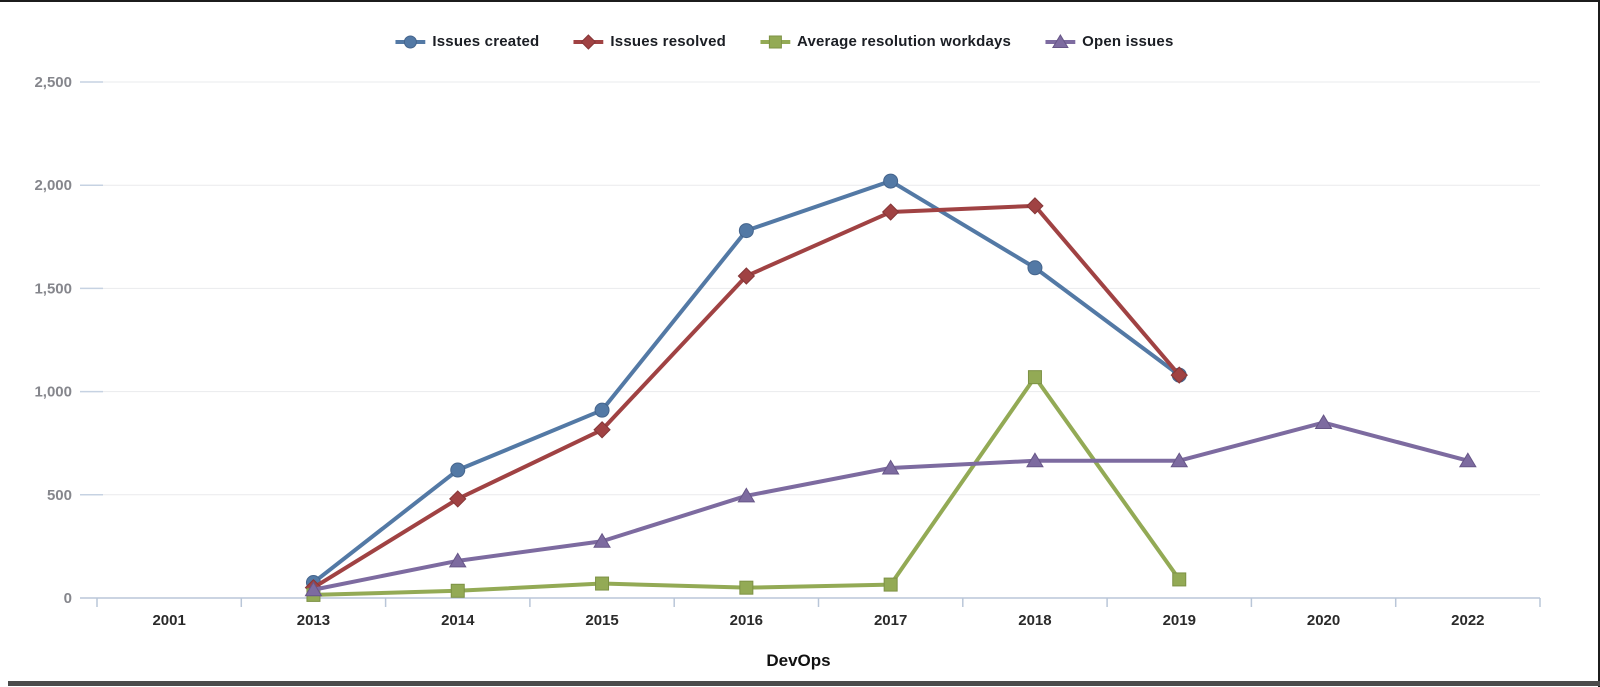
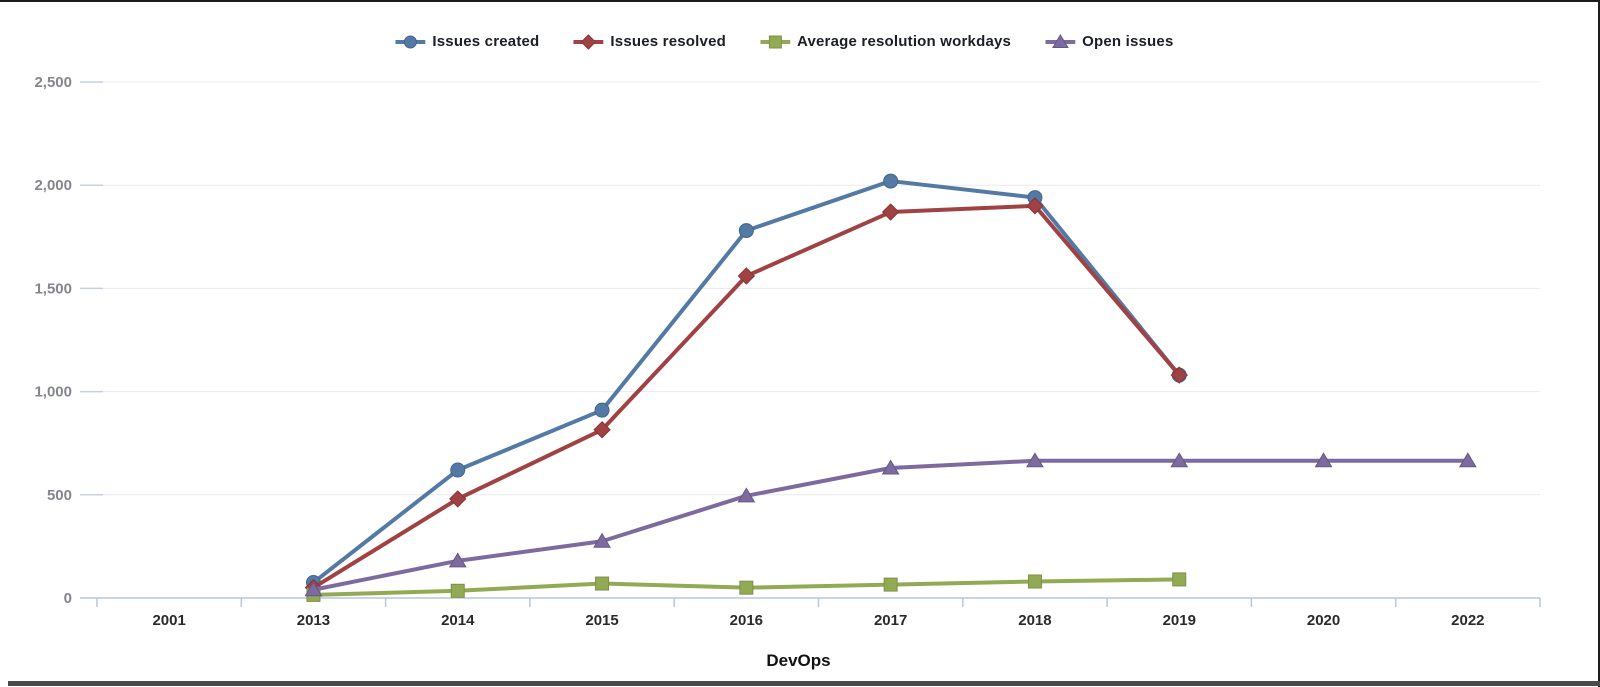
Issues created/2018: 1600 -> 1940
Average resolution workdays/2018: 1070 -> 80
Open issues/2020: 850 -> 660
